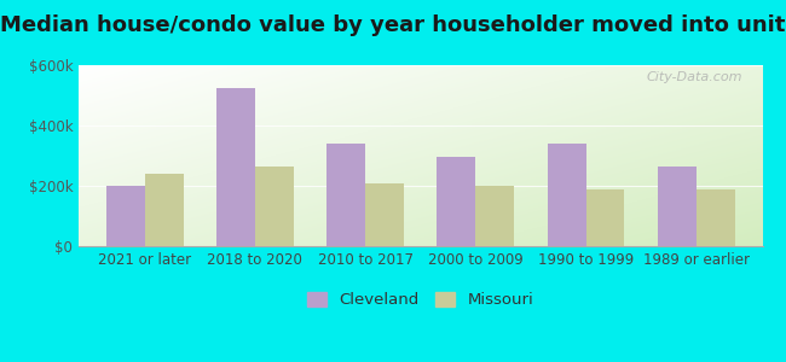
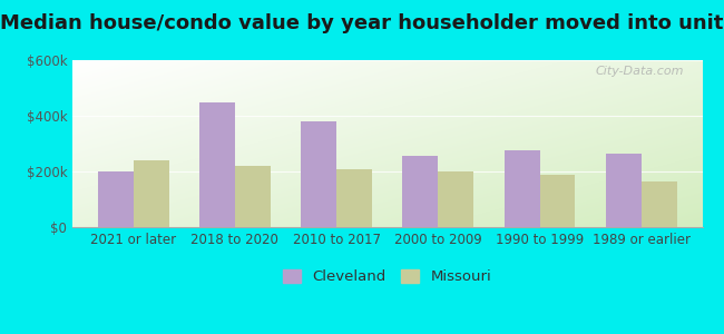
Cleveland/2018 to 2020: $525k -> $450k
Missouri/2018 to 2020: $265k -> $220k
Cleveland/2010 to 2017: $340k -> $380k
Cleveland/2000 to 2009: $295k -> $255k
Cleveland/1990 to 1999: $340k -> $275k
Missouri/1989 or earlier: $190k -> $163k
